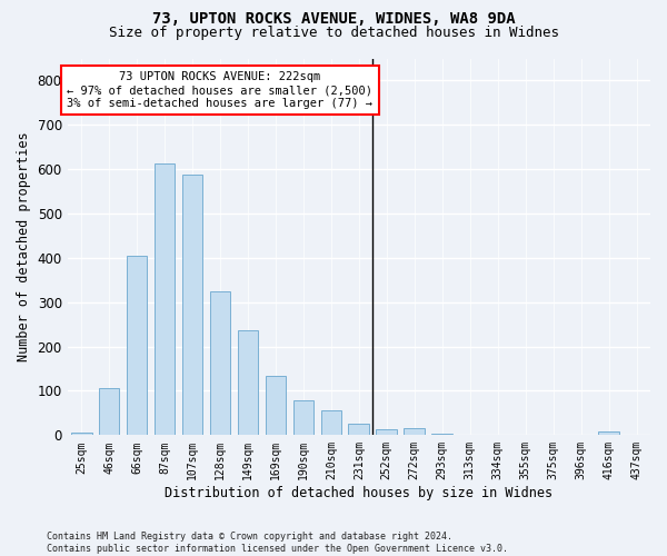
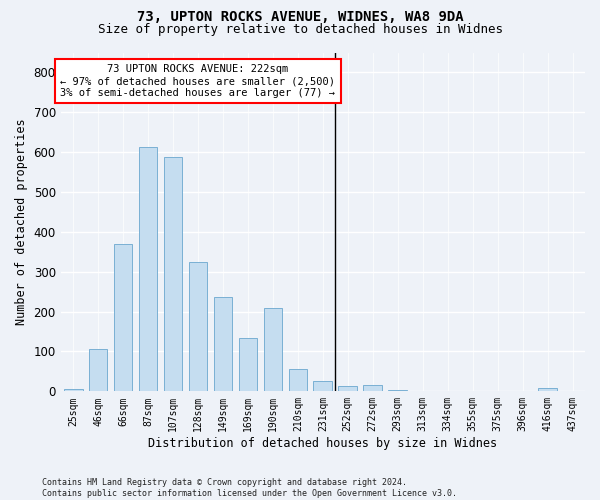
66sqm: 405 -> 370
190sqm: 78 -> 210
